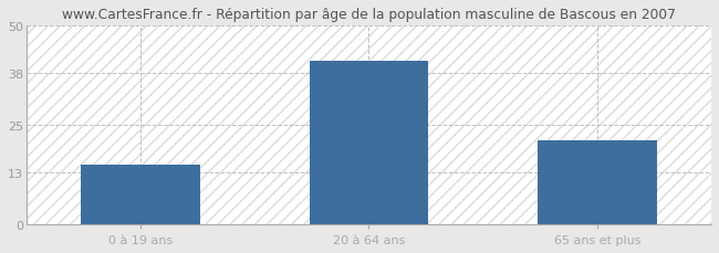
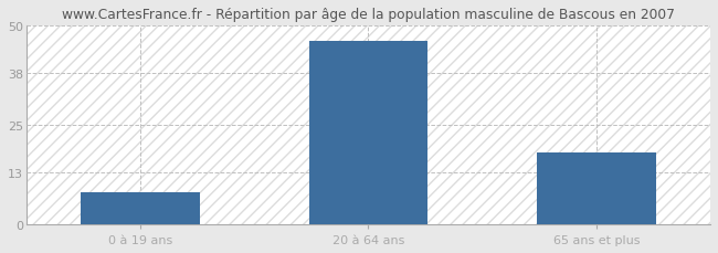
0 à 19 ans: 15 -> 8
20 à 64 ans: 41 -> 46
65 ans et plus: 21 -> 18
